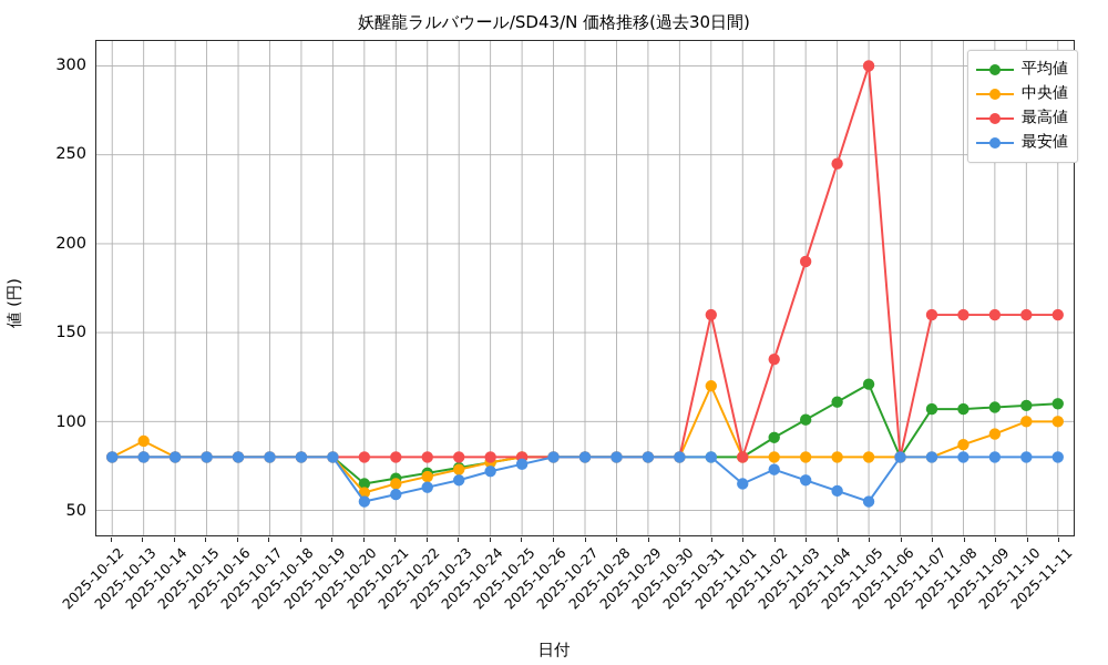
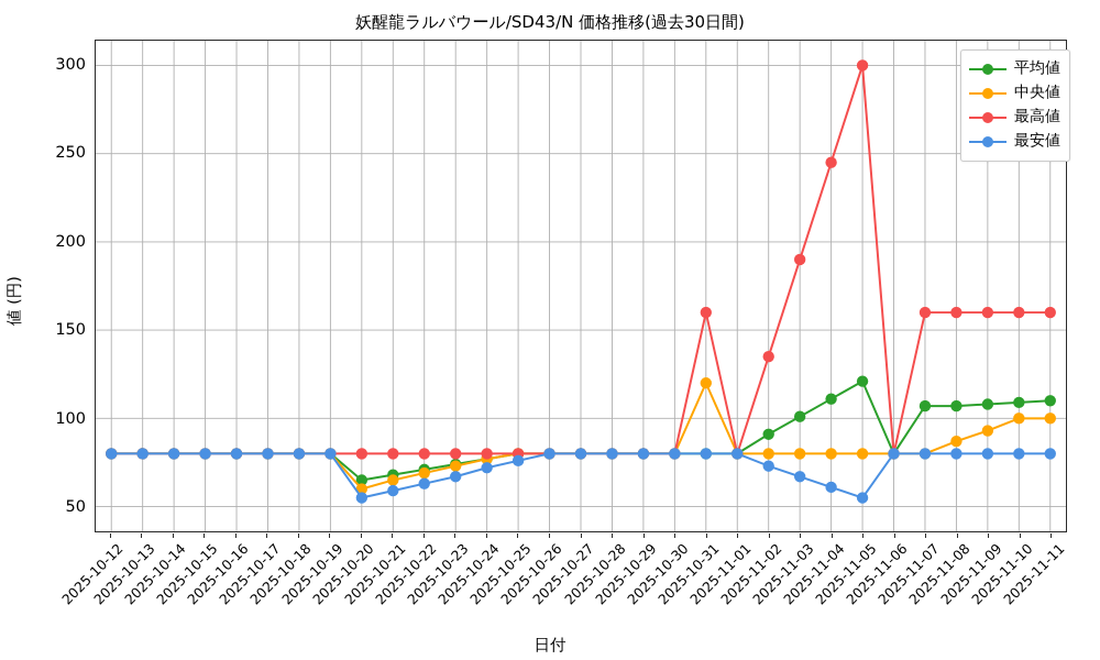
中央値/2025-10-13: 89 -> 80
最安値/2025-11-01: 65 -> 80
